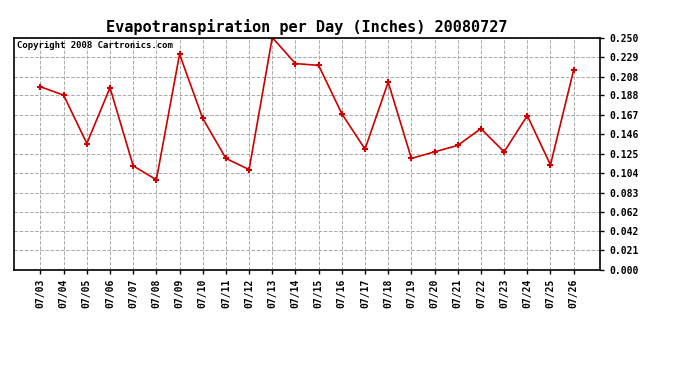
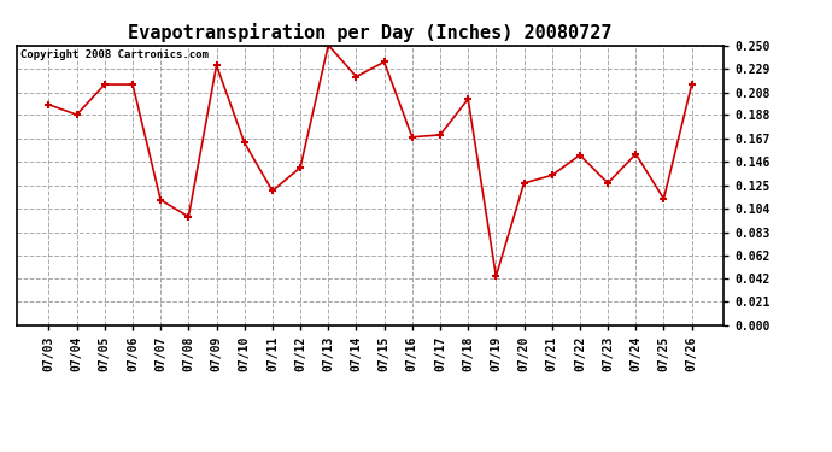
07/05: 0.136 -> 0.215
07/06: 0.196 -> 0.215
07/12: 0.108 -> 0.141
07/15: 0.220 -> 0.235
07/17: 0.130 -> 0.170
07/19: 0.120 -> 0.044
07/24: 0.166 -> 0.153
